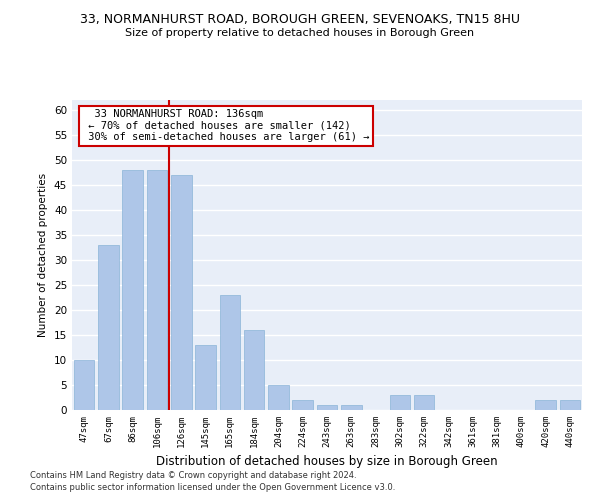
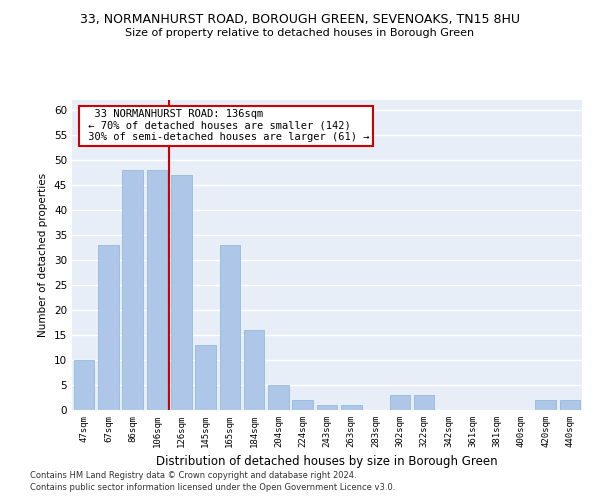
165sqm: 23 -> 33
